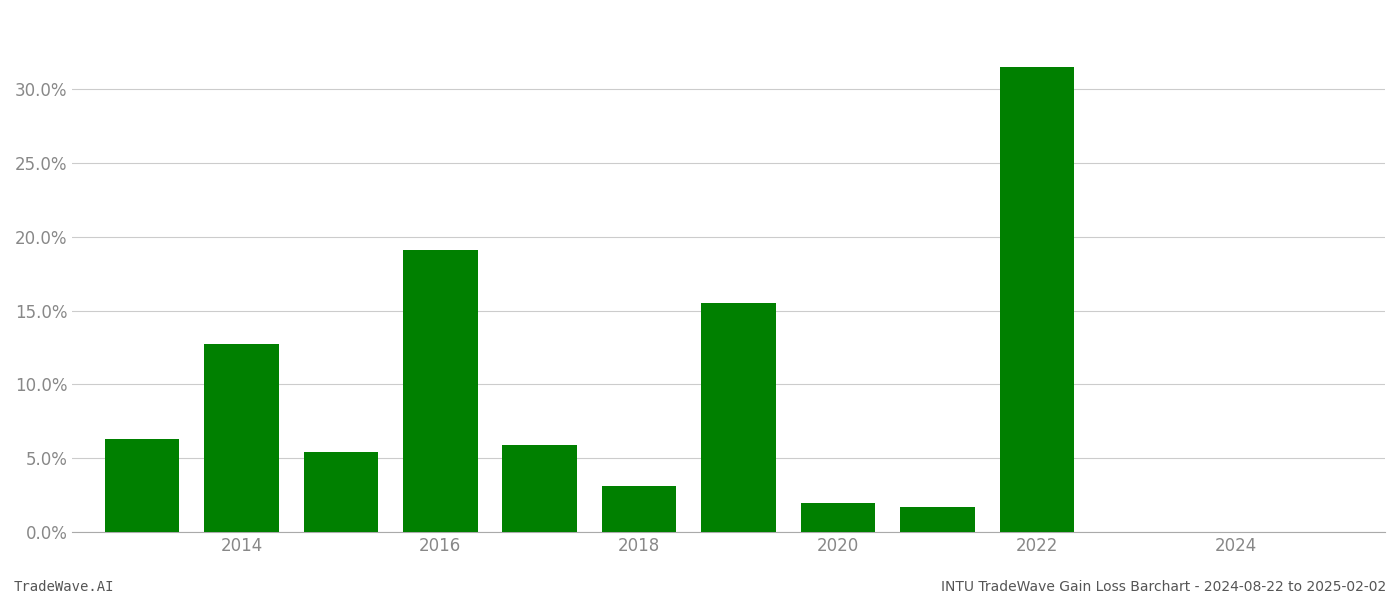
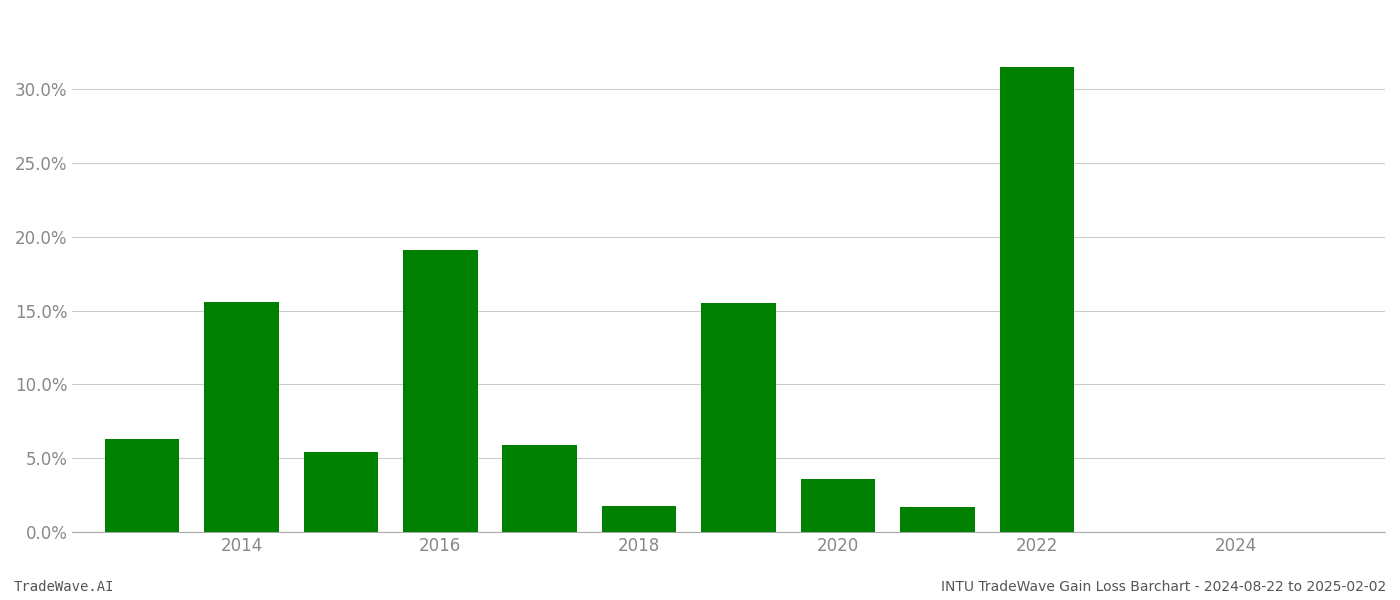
2014: 12.7% -> 15.6%
2018: 3.1% -> 1.8%
2020: 2.0% -> 3.6%
